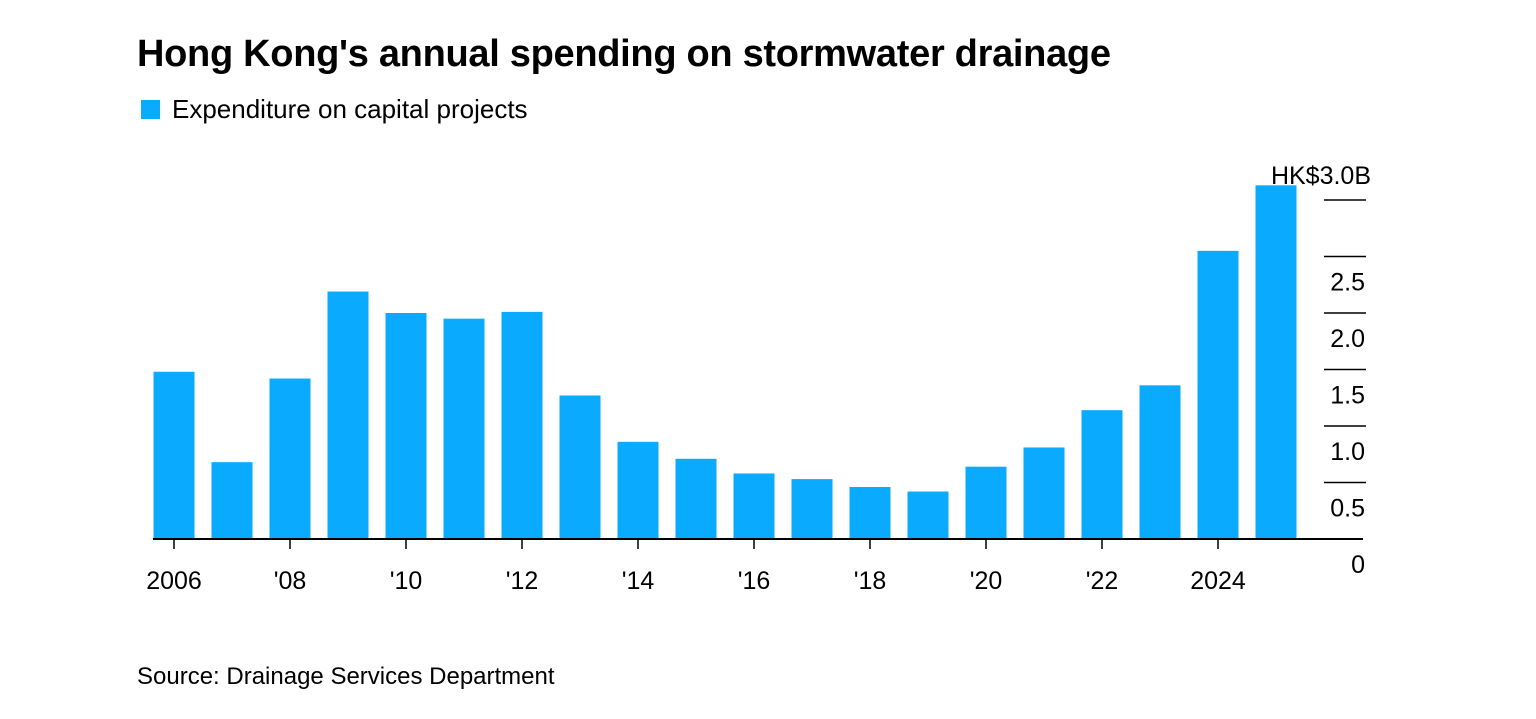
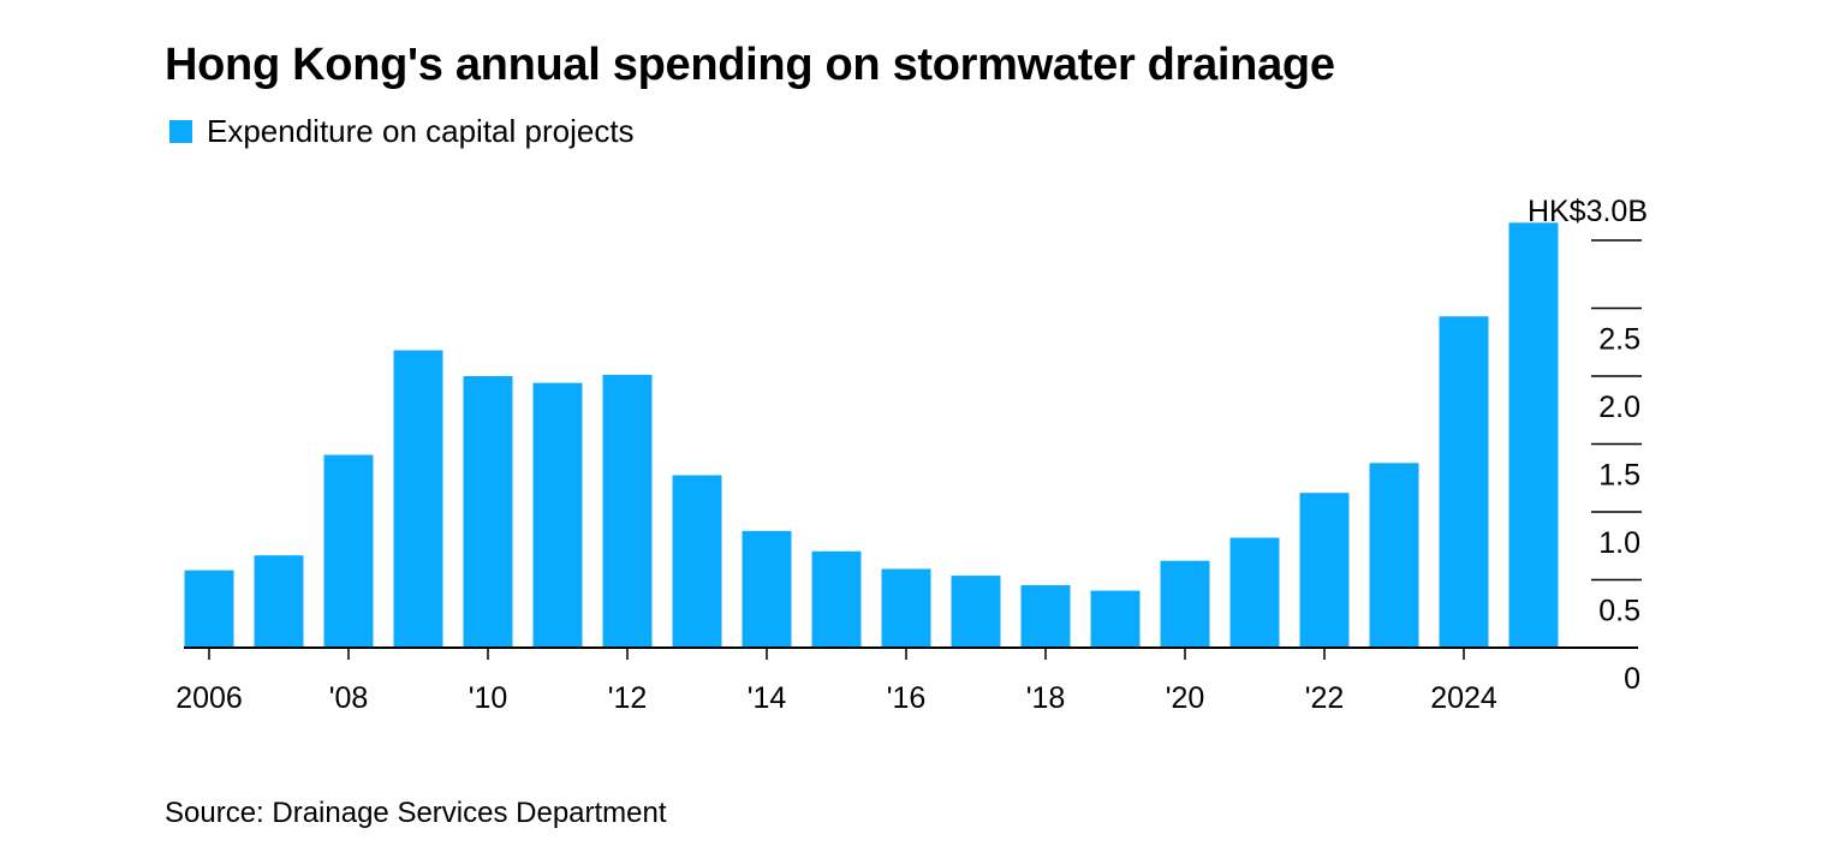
2006: 1.48 -> 0.57
2024: 2.55 -> 2.44
